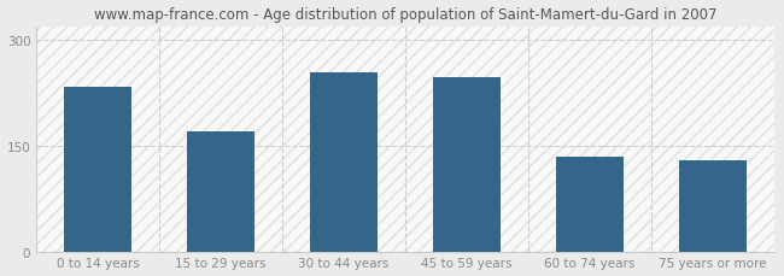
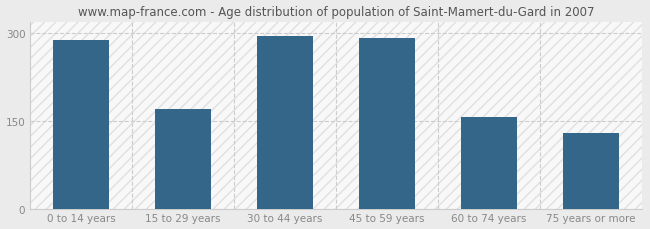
0 to 14 years: 234 -> 288
30 to 44 years: 254 -> 295
45 to 59 years: 248 -> 292
60 to 74 years: 134 -> 156
